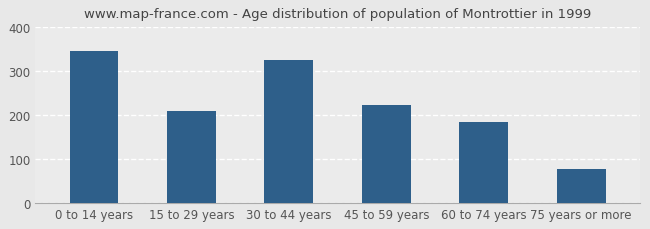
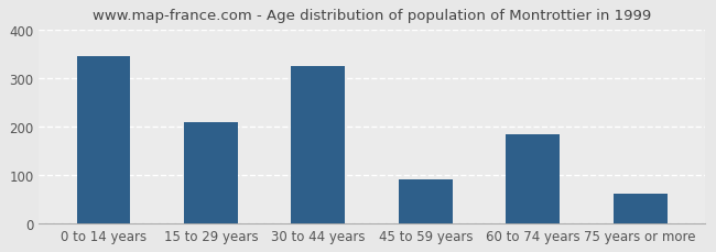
45 to 59 years: 222 -> 90
75 years or more: 78 -> 60
